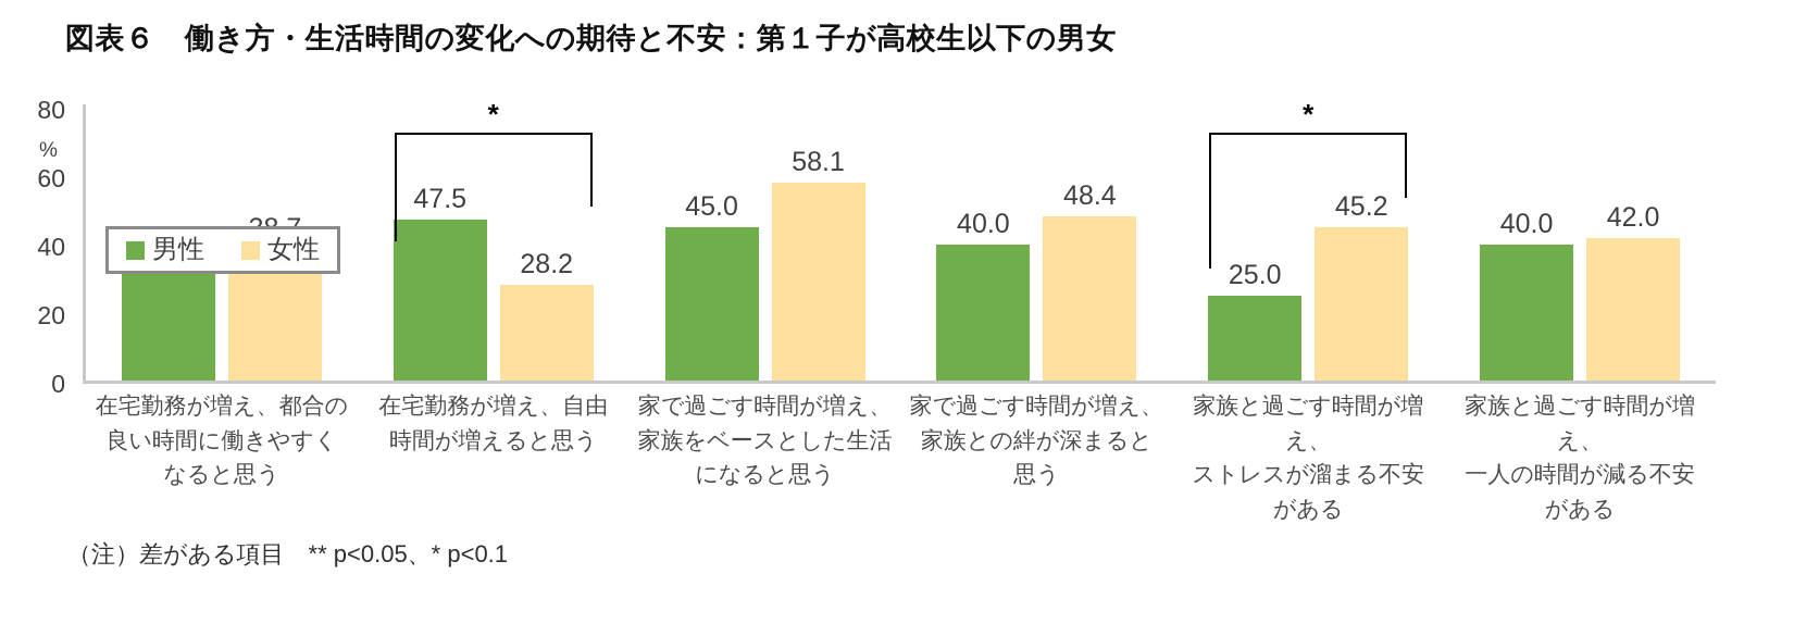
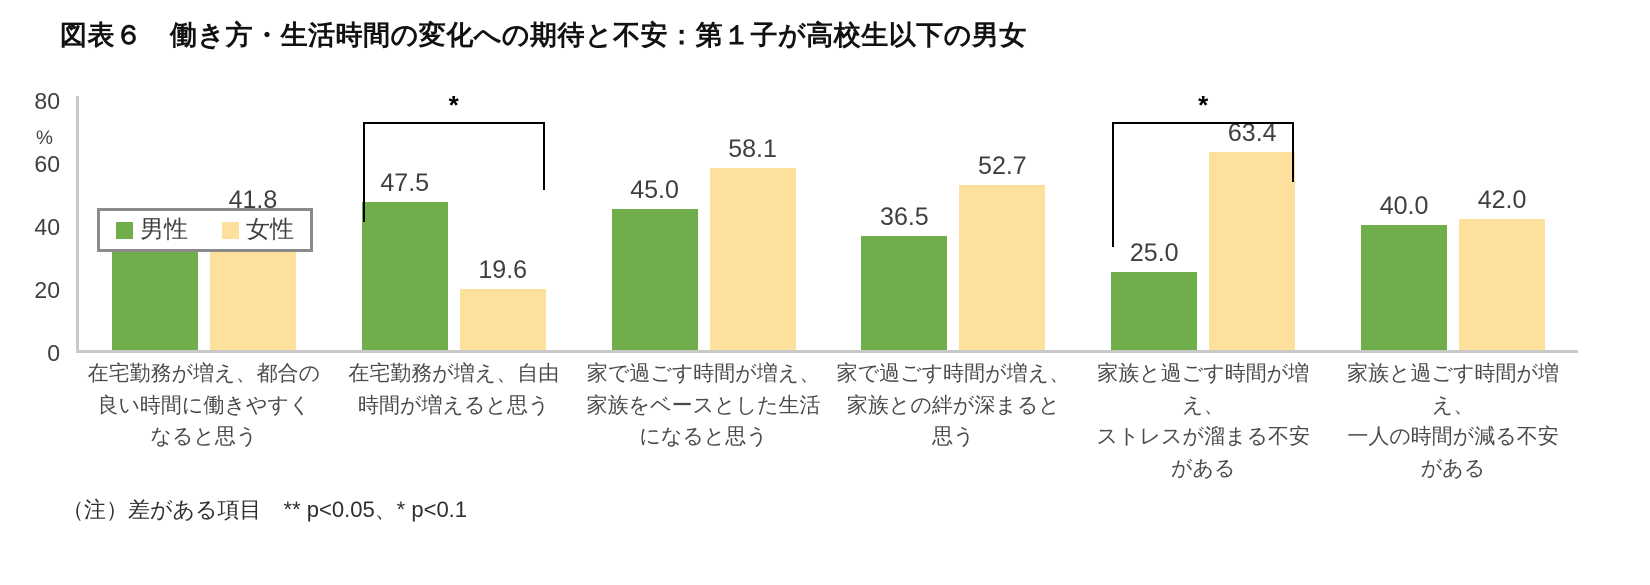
女性/在宅勤務が増え、都合の 良い時間に働きやすく なると思う: 38.7 -> 41.8
女性/在宅勤務が増え、自由 時間が増えると思う: 28.2 -> 19.6
男性/家で過ごす時間が増え、 家族との絆が深まると 思う: 40.0 -> 36.5
女性/家で過ごす時間が増え、 家族との絆が深まると 思う: 48.4 -> 52.7
女性/家族と過ごす時間が増え、 ストレスが溜まる不安 がある: 45.2 -> 63.4
